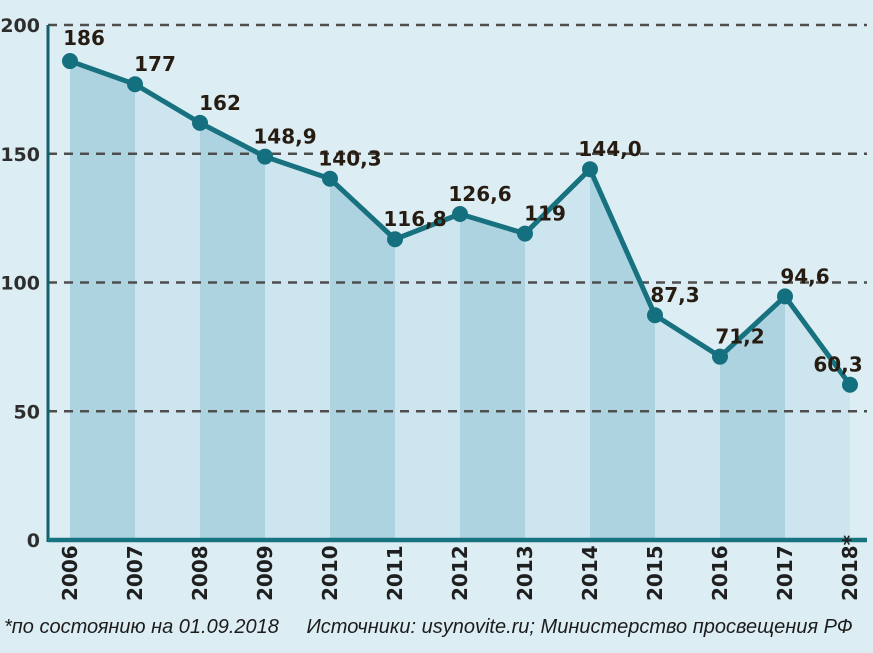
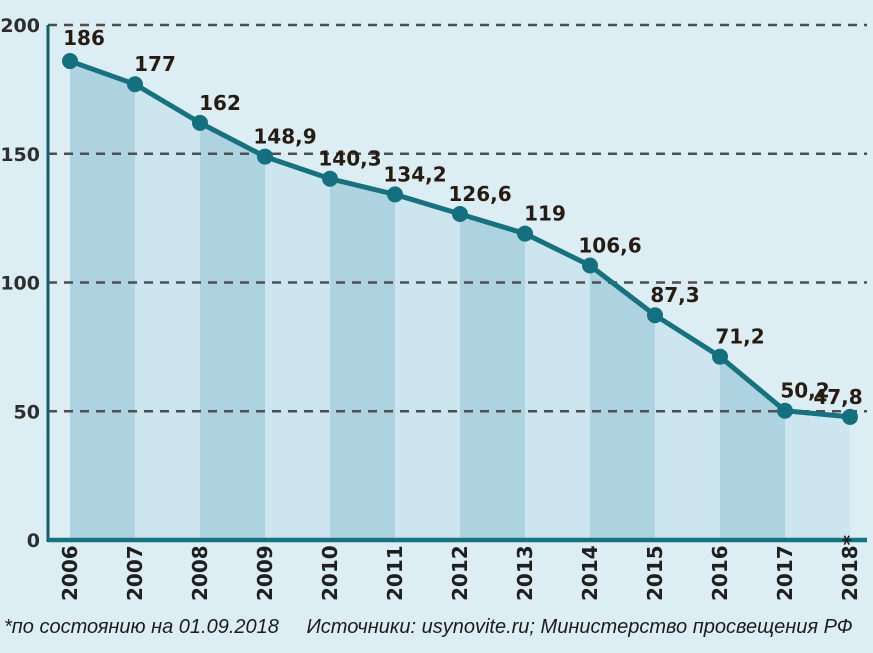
2011: 116,8 -> 134,2
2014: 144,0 -> 106,6
2017: 94,6 -> 50,2
2018*: 60,3 -> 47,8
